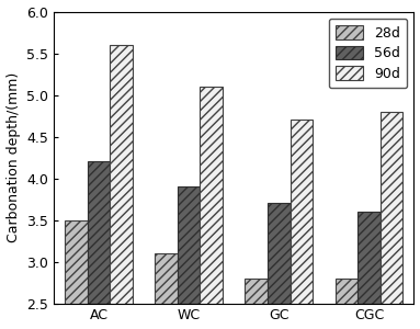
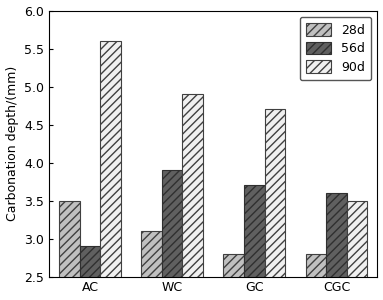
56d/AC: 4.2 -> 2.9
90d/WC: 5.1 -> 4.9
90d/CGC: 4.8 -> 3.5
